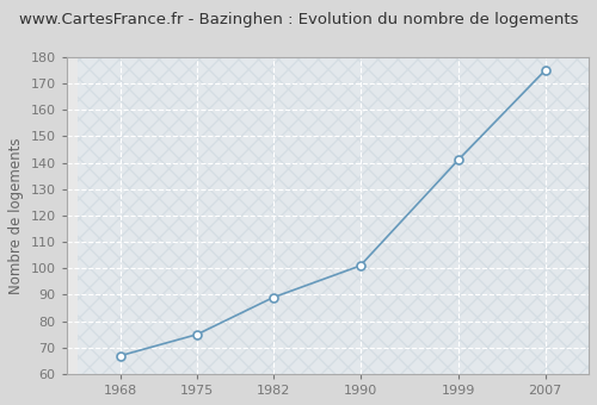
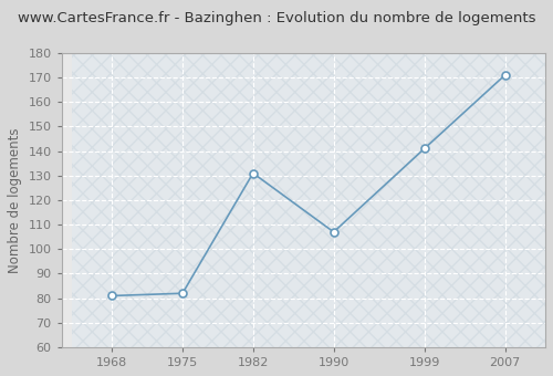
1968: 67 -> 81
1975: 75 -> 82
1982: 89 -> 131
1990: 101 -> 107
2007: 175 -> 171
